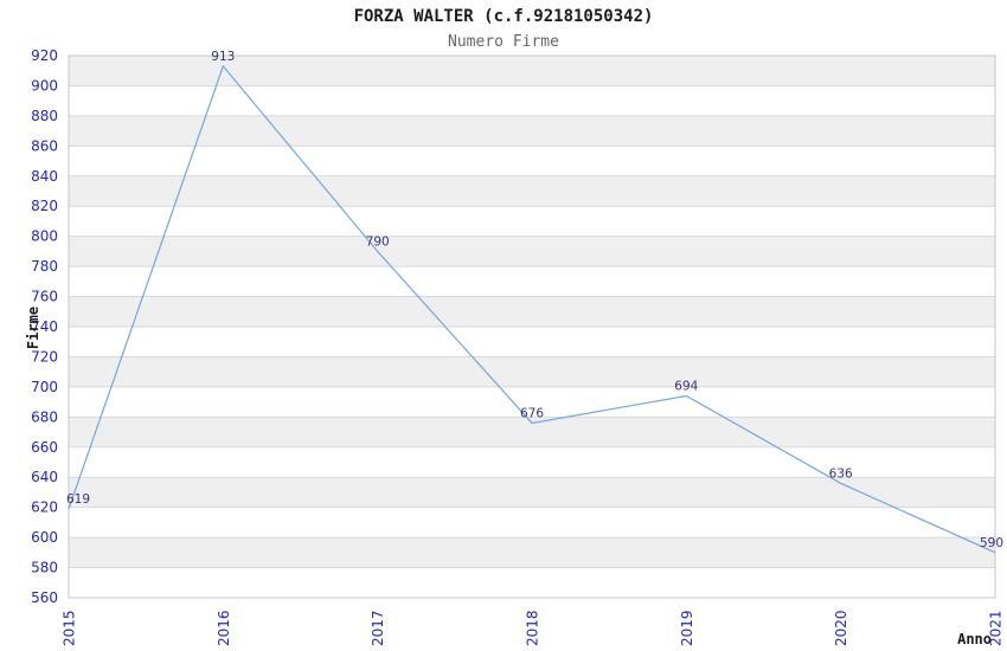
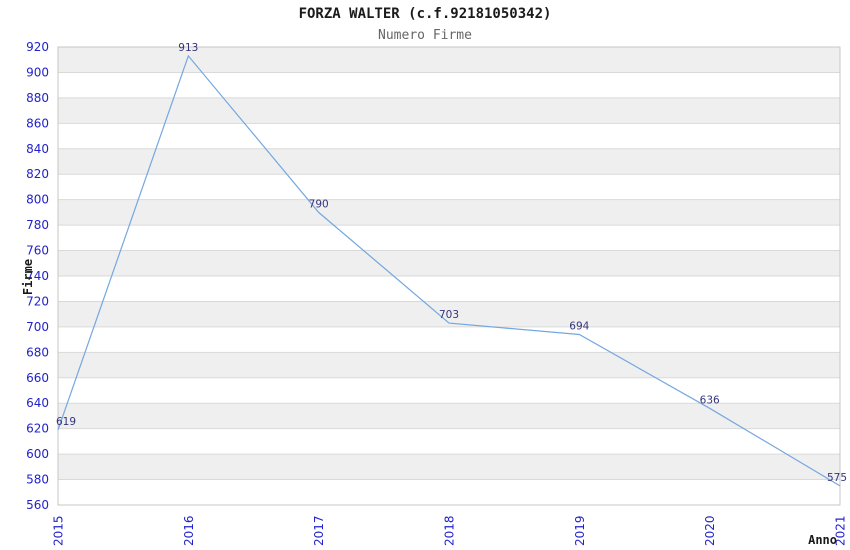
2018: 676 -> 703
2021: 590 -> 575
